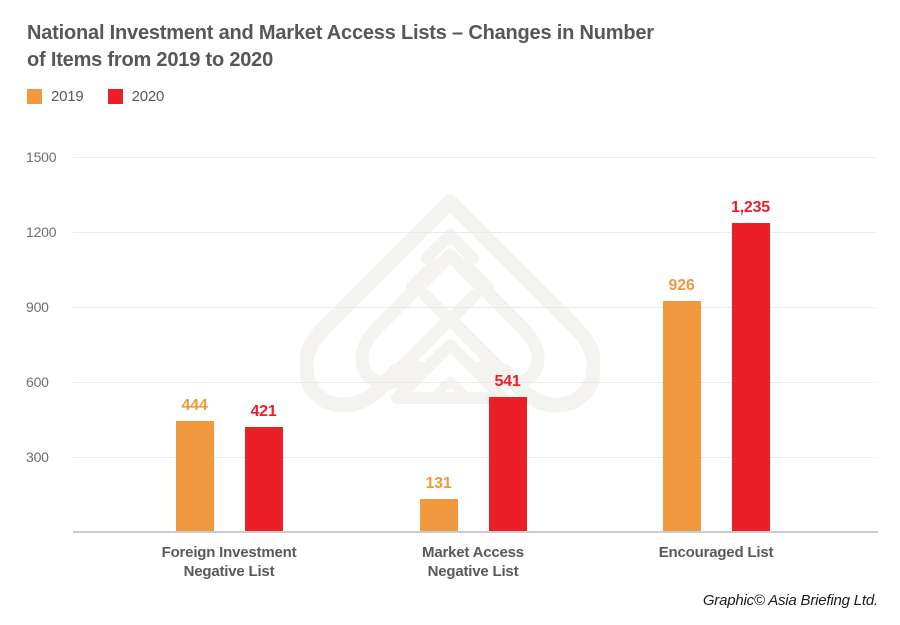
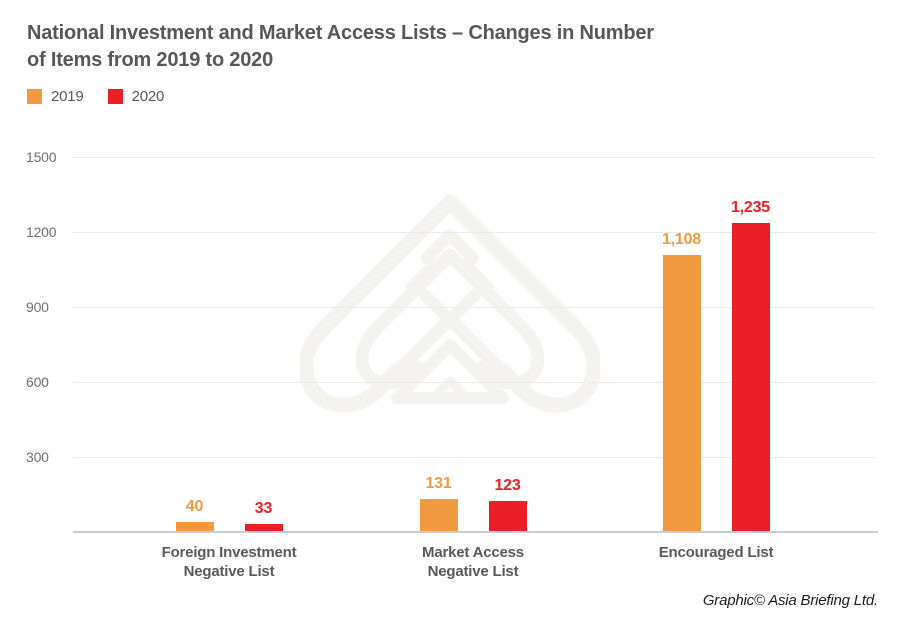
2019/Foreign Investment Negative List: 444 -> 40
2020/Foreign Investment Negative List: 421 -> 33
2020/Market Access Negative List: 541 -> 123
2019/Encouraged List: 926 -> 1,108
